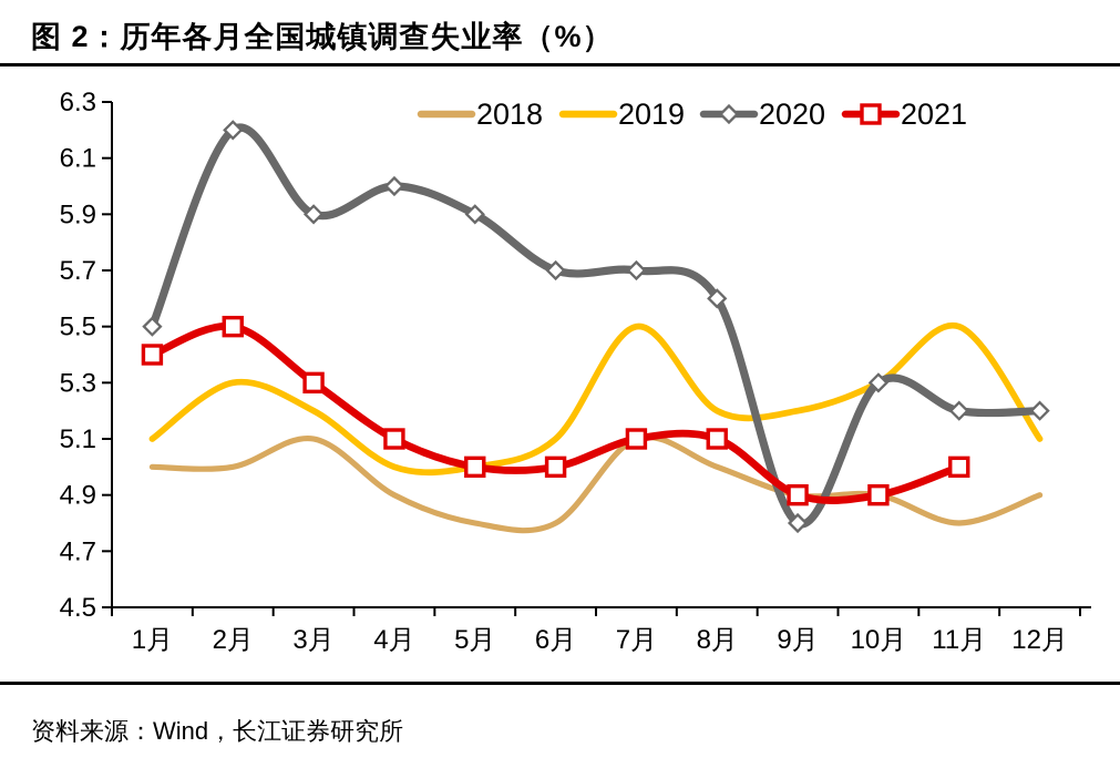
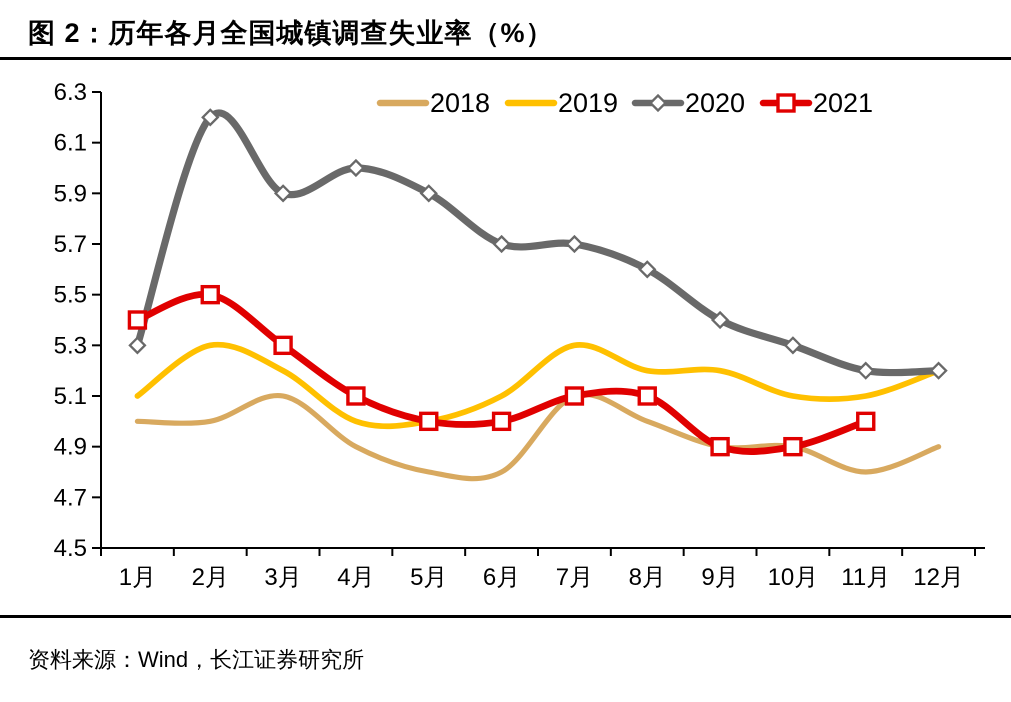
2020/1月: 5.5 -> 5.3
2019/7月: 5.5 -> 5.3
2020/9月: 4.8 -> 5.4
2019/10月: 5.3 -> 5.1
2019/11月: 5.5 -> 5.1
2019/12月: 5.1 -> 5.2
